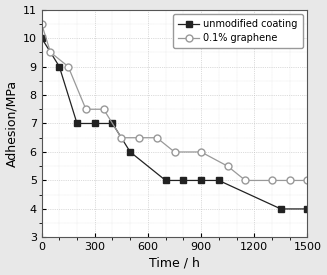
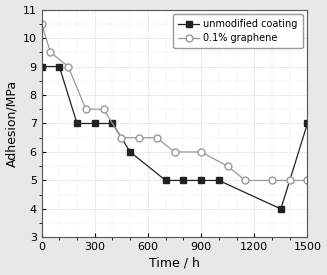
unmodified coating/0: 10 -> 9
unmodified coating/1500: 4 -> 7
